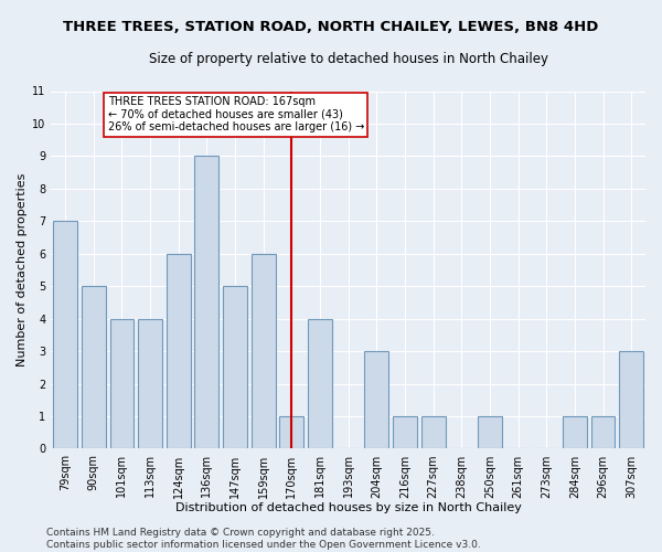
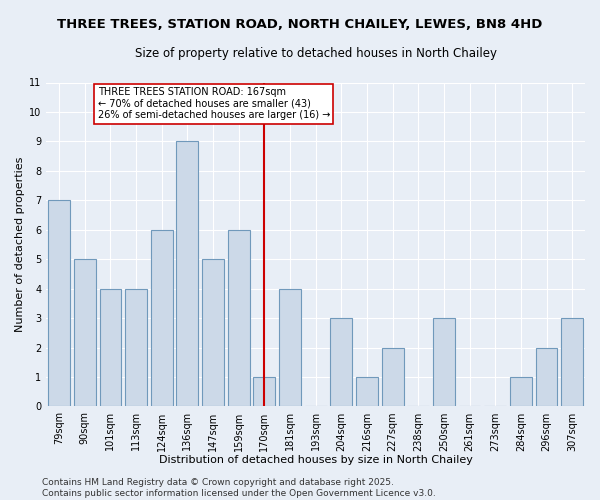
227sqm: 1 -> 2
250sqm: 1 -> 3
296sqm: 1 -> 2
